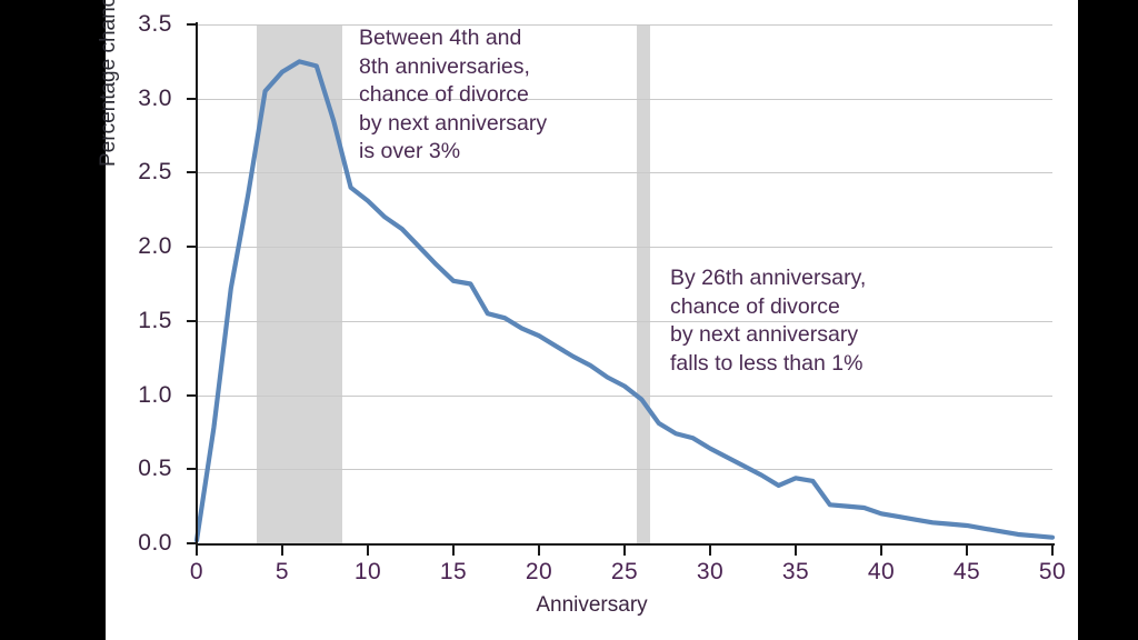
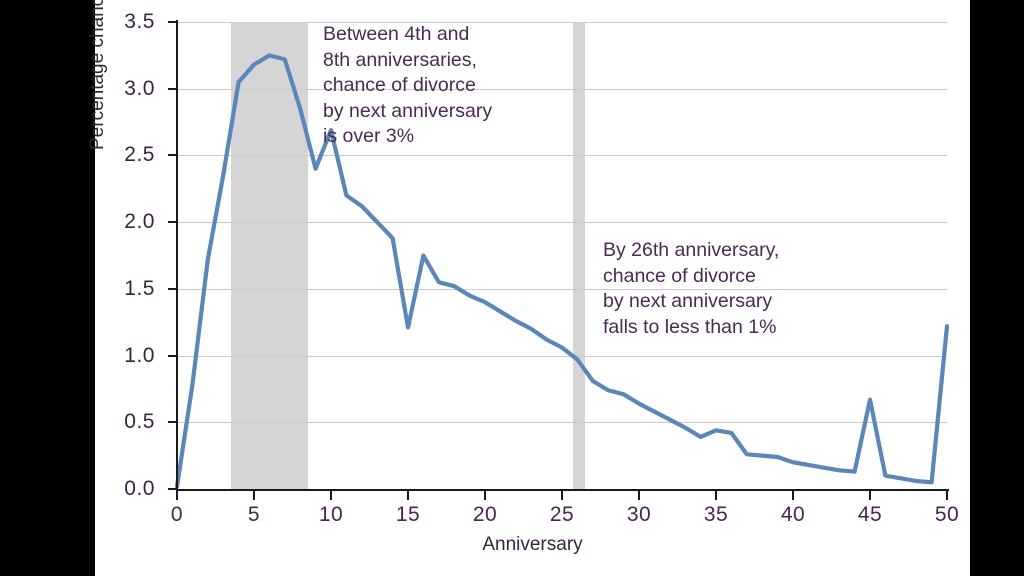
10: 2.31 -> 2.69
15: 1.77 -> 1.21
45: 0.12 -> 0.67
50: 0.04 -> 1.22
